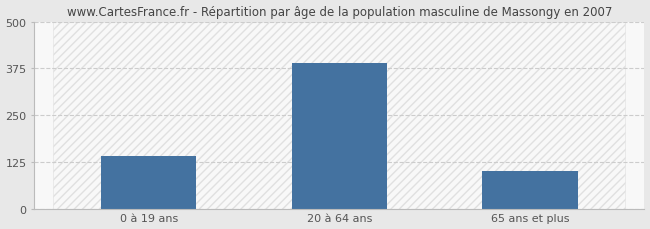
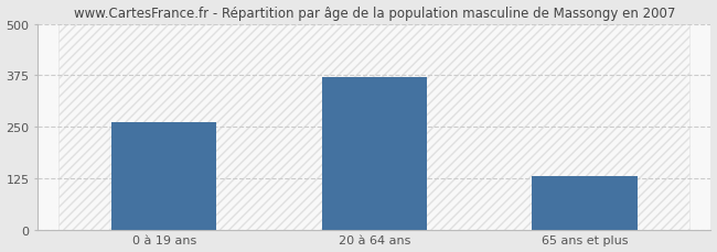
0 à 19 ans: 140 -> 260
20 à 64 ans: 390 -> 370
65 ans et plus: 100 -> 130
